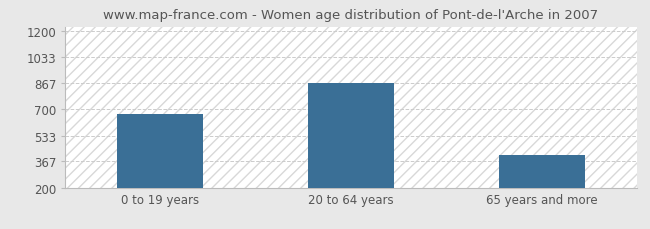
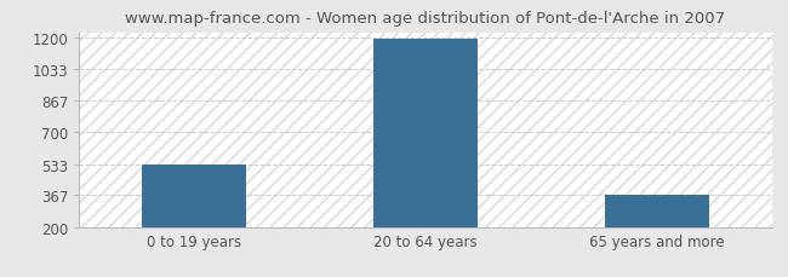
0 to 19 years: 670 -> 530
20 to 64 years: 870 -> 1200
65 years and more: 410 -> 370
